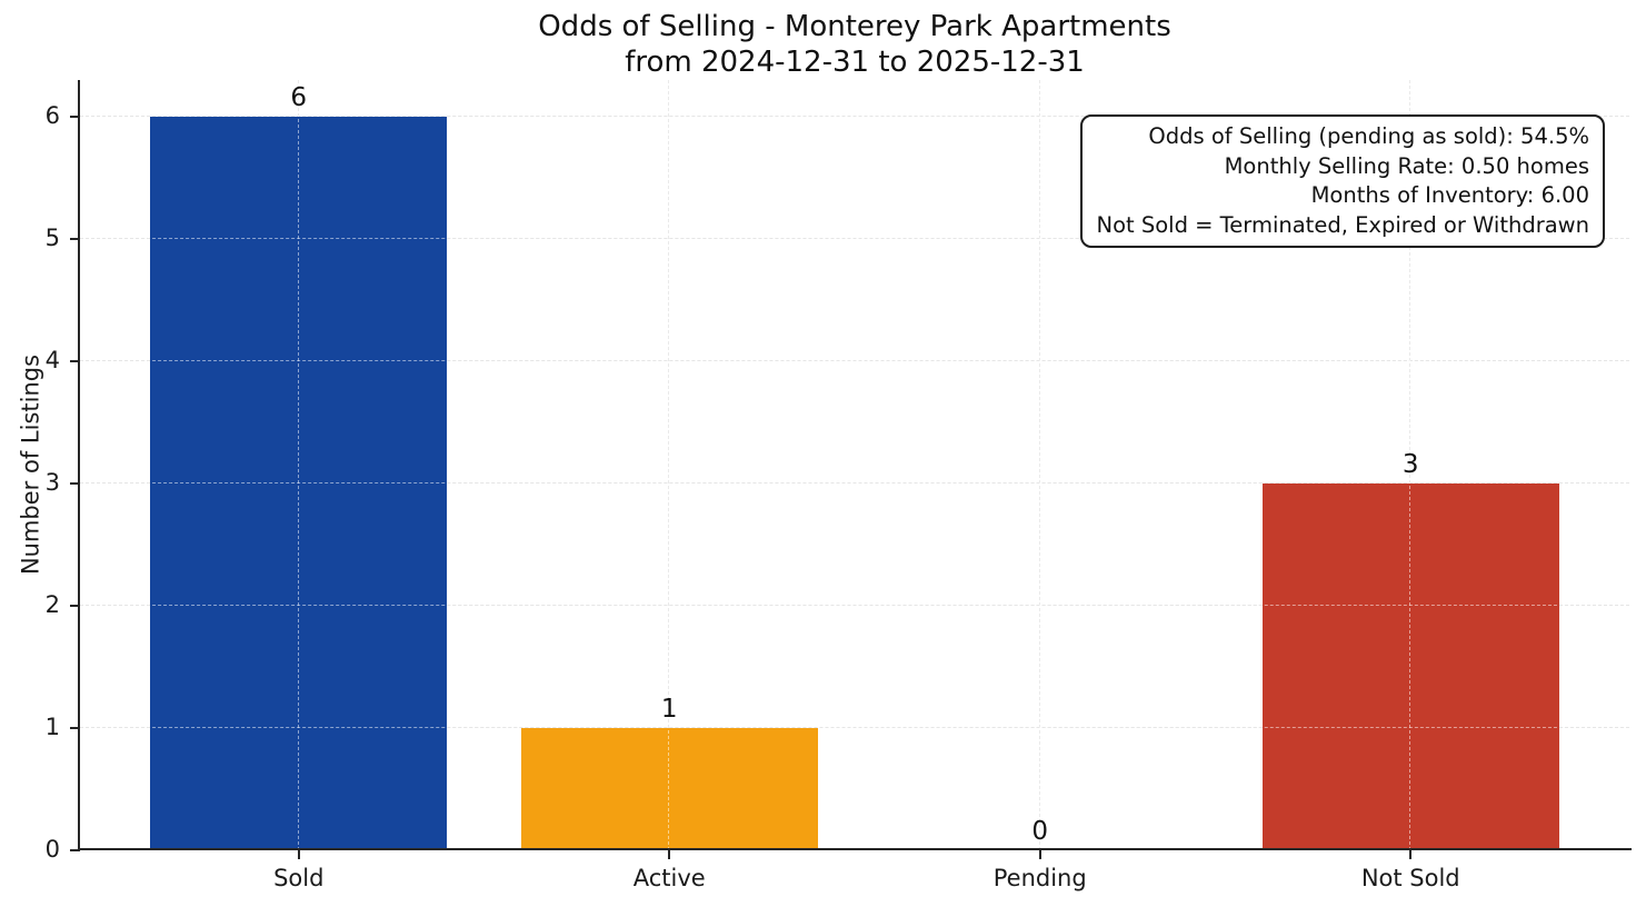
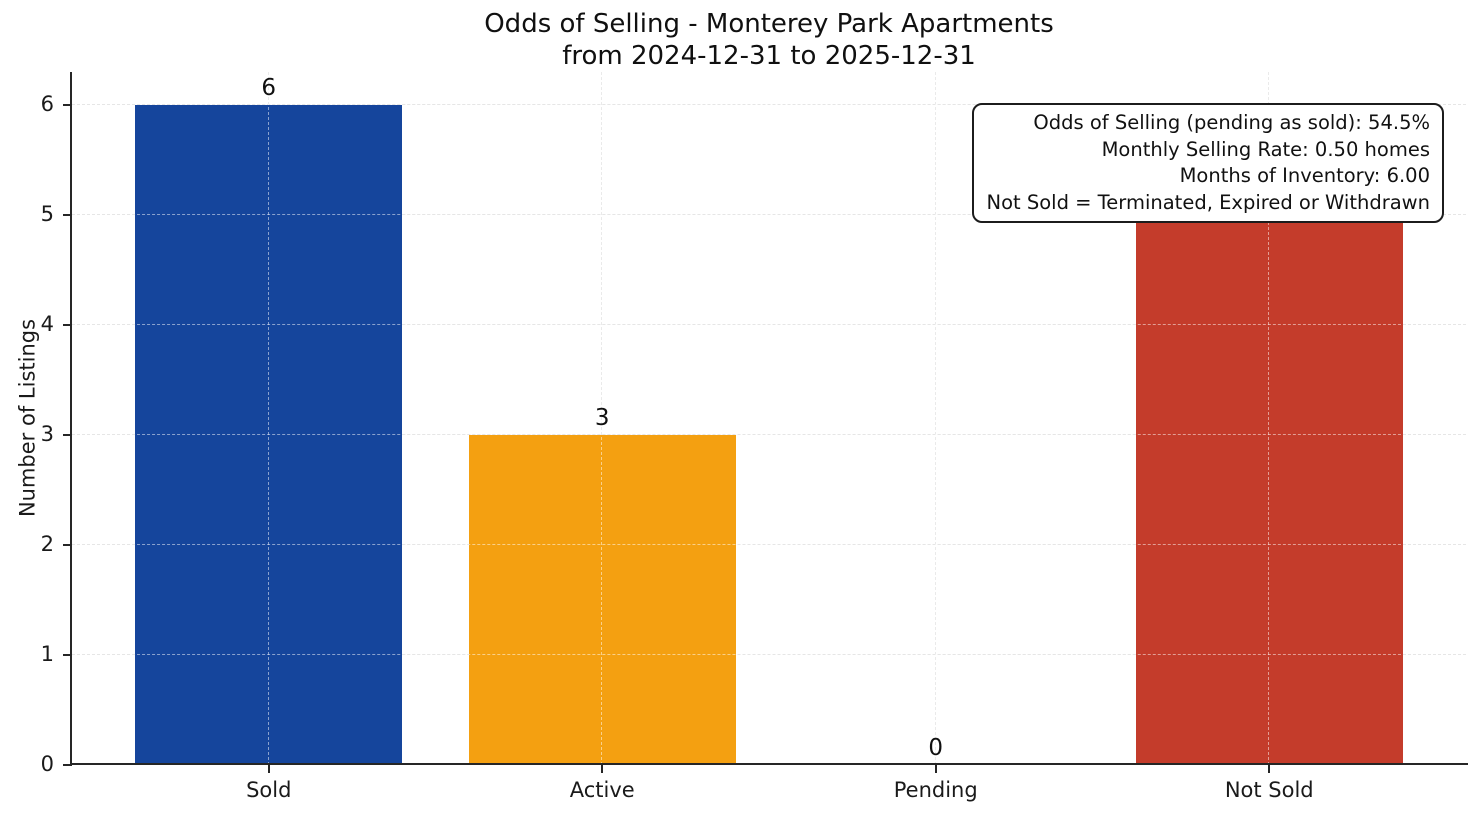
Active: 1 -> 3
Not Sold: 3 -> 5
